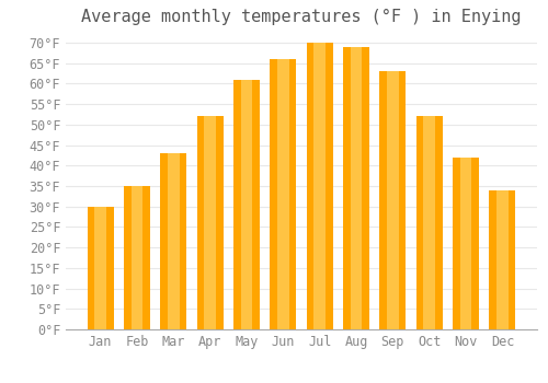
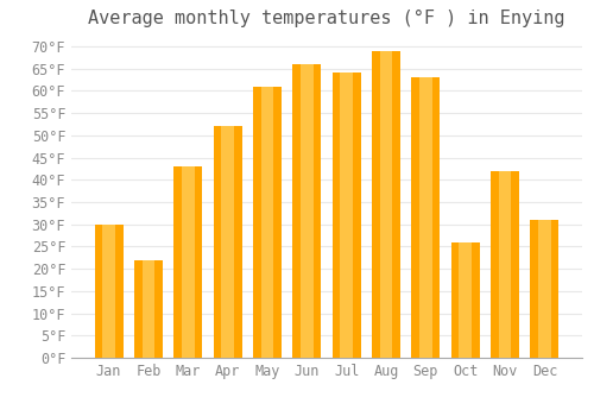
Feb: 35°F -> 22°F
Jul: 70°F -> 64°F
Oct: 52°F -> 26°F
Dec: 34°F -> 31°F
